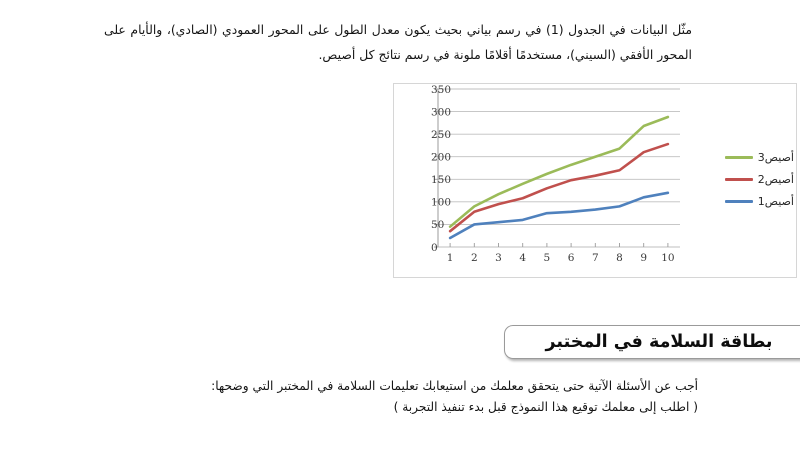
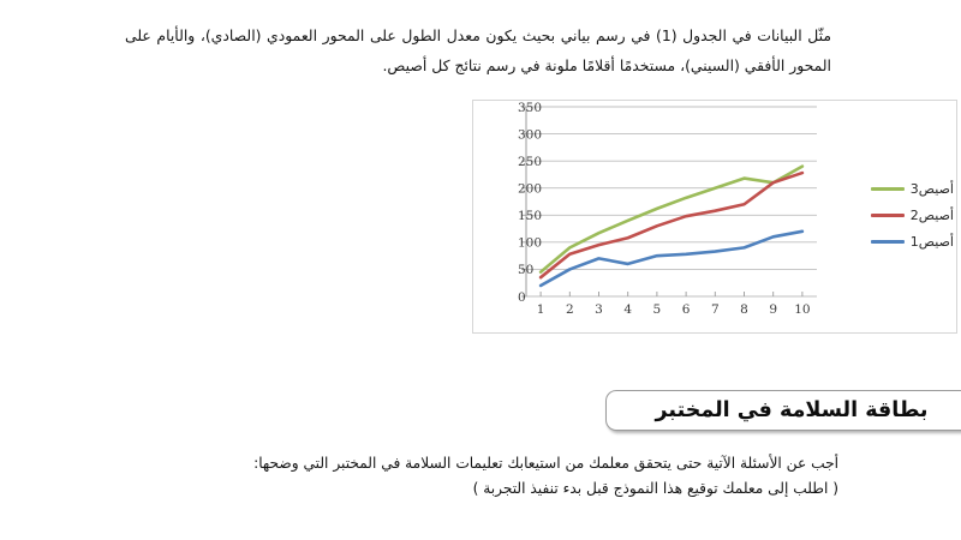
أصيص1/3: 60 -> 70
أصيص3/9: 270 -> 210
أصيص3/10: 290 -> 240
